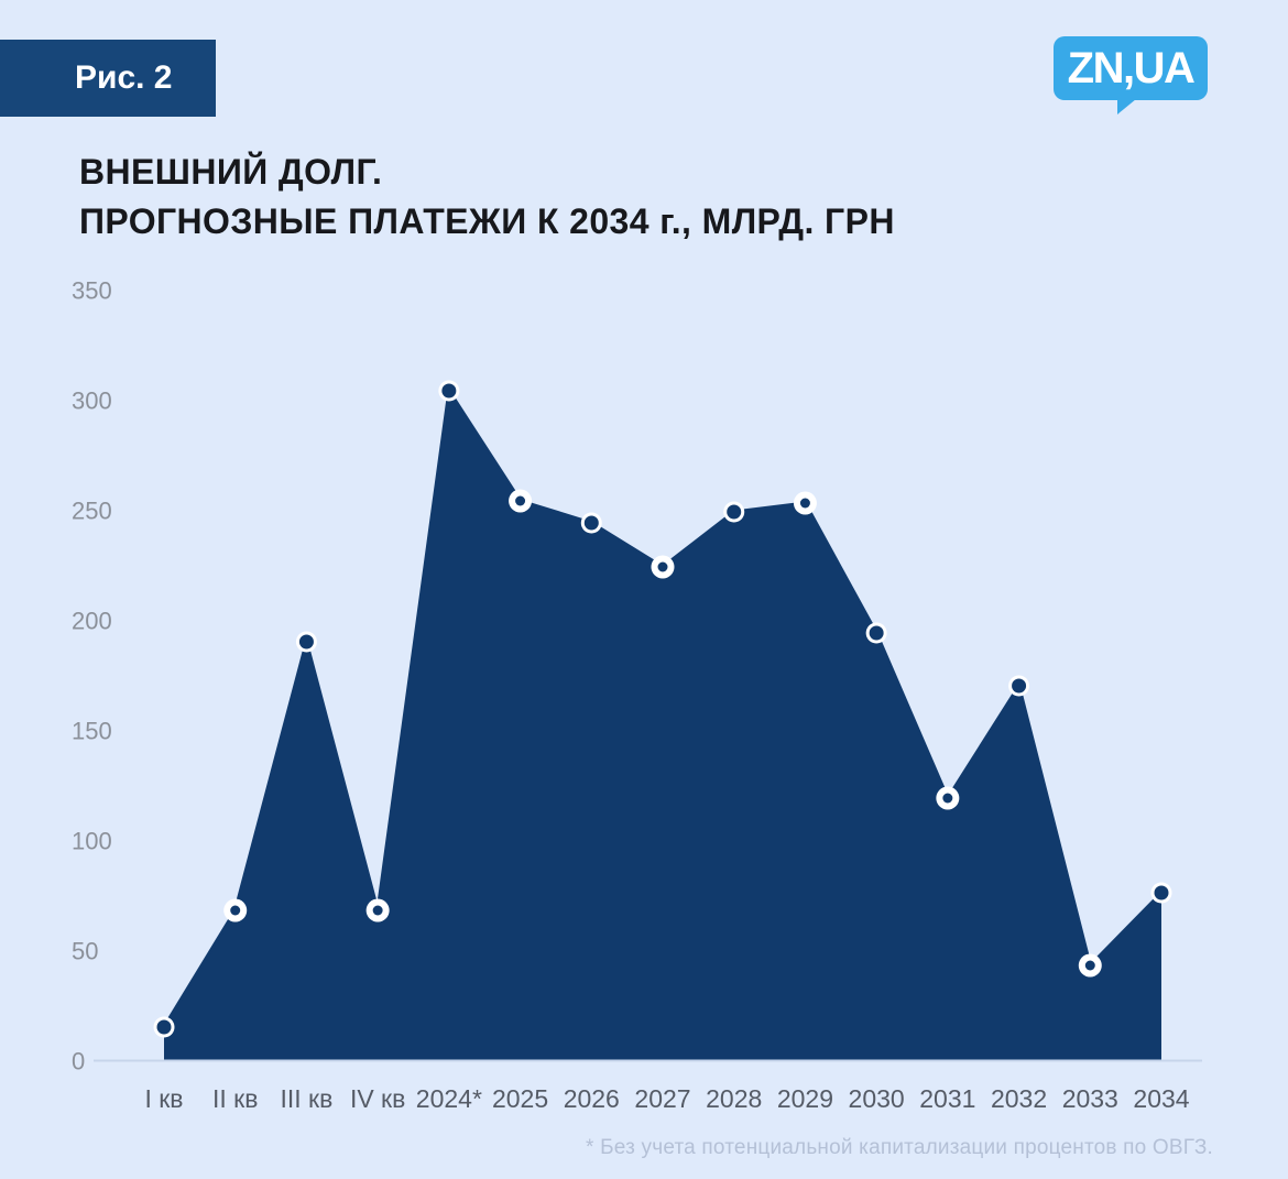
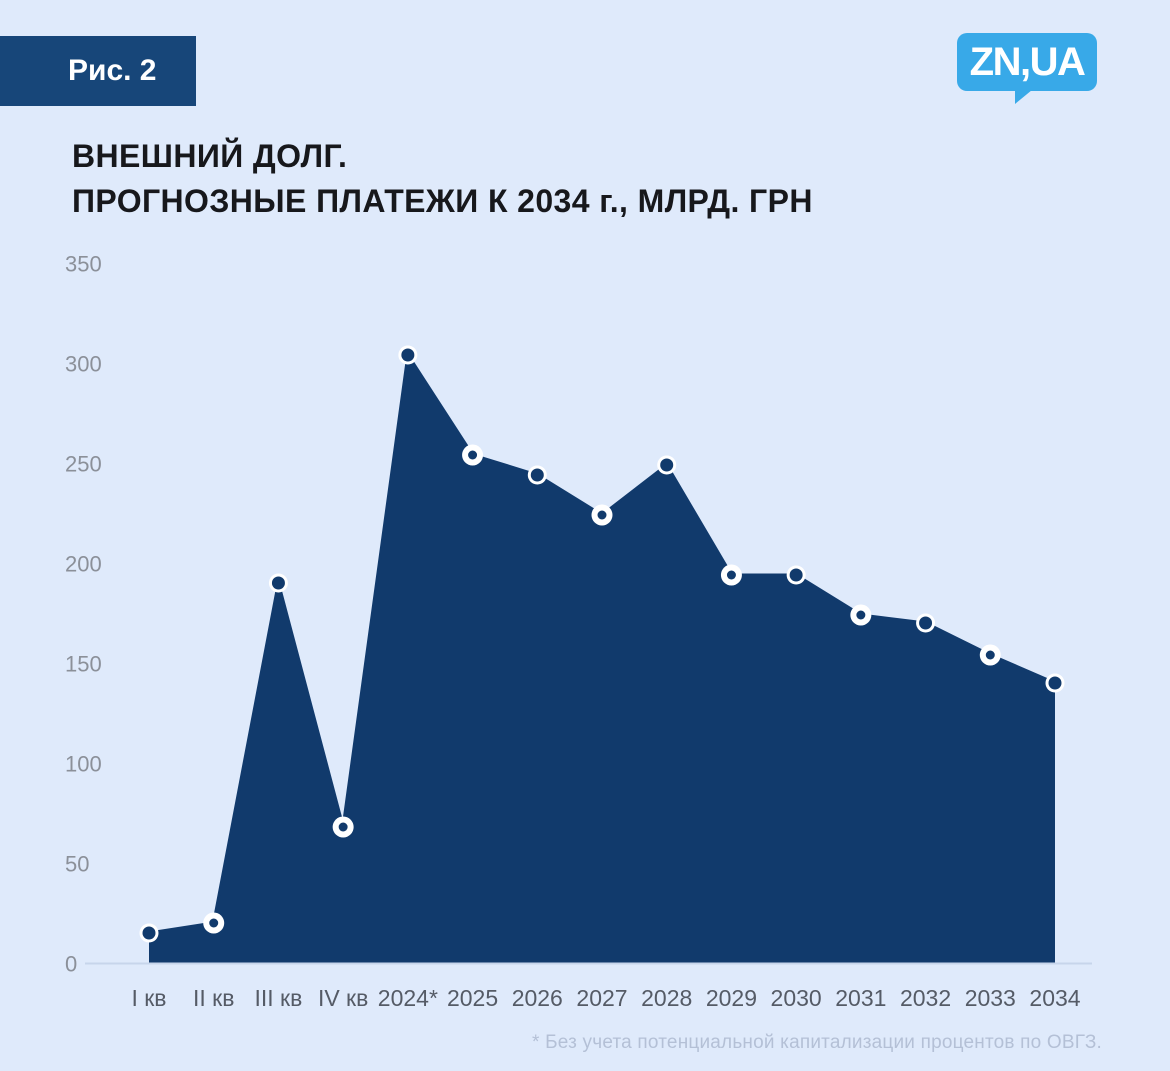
II кв: 68 -> 20
2029: 253 -> 194
2031: 119 -> 174
2033: 43 -> 154
2034: 76 -> 140
